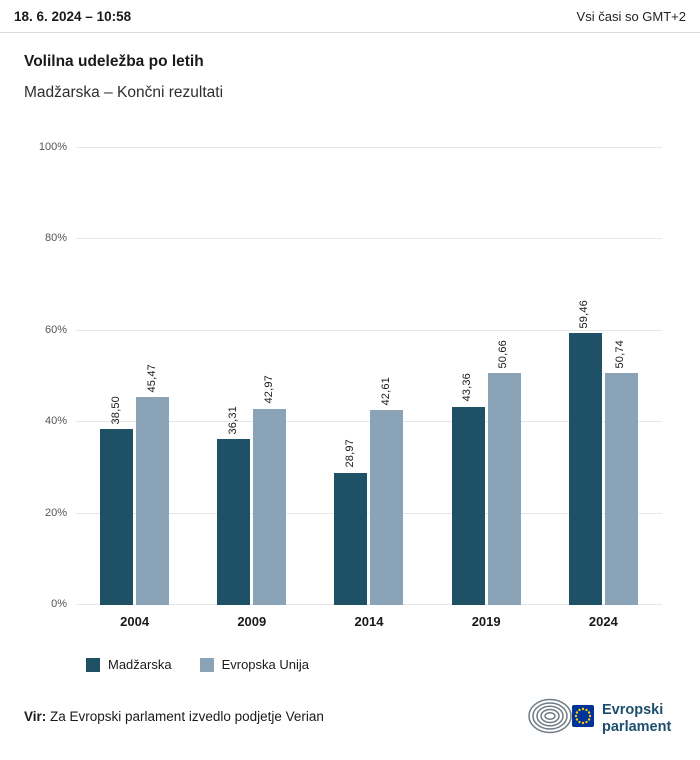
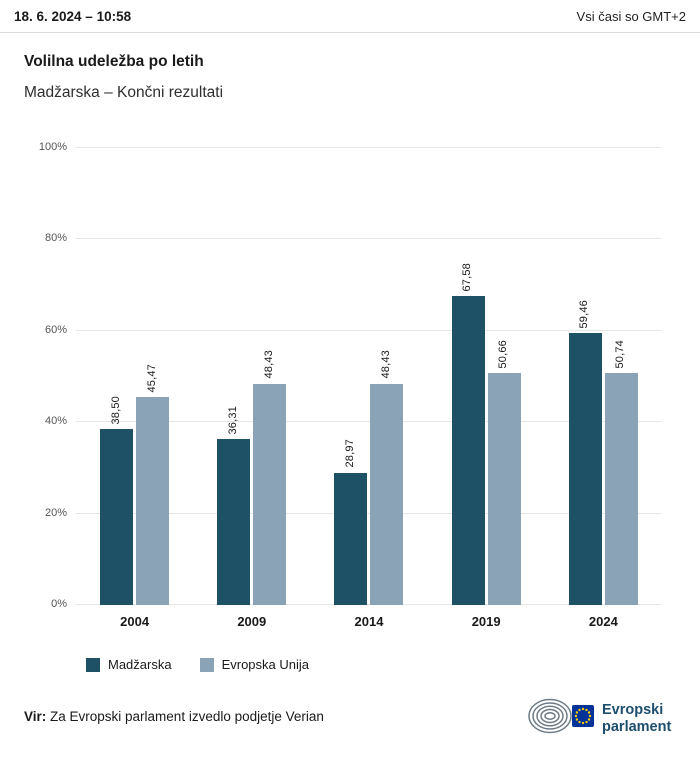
Evropska Unija/2009: 42,97 -> 48,43
Evropska Unija/2014: 42,61 -> 48,43
Madžarska/2019: 43,36 -> 67,58
